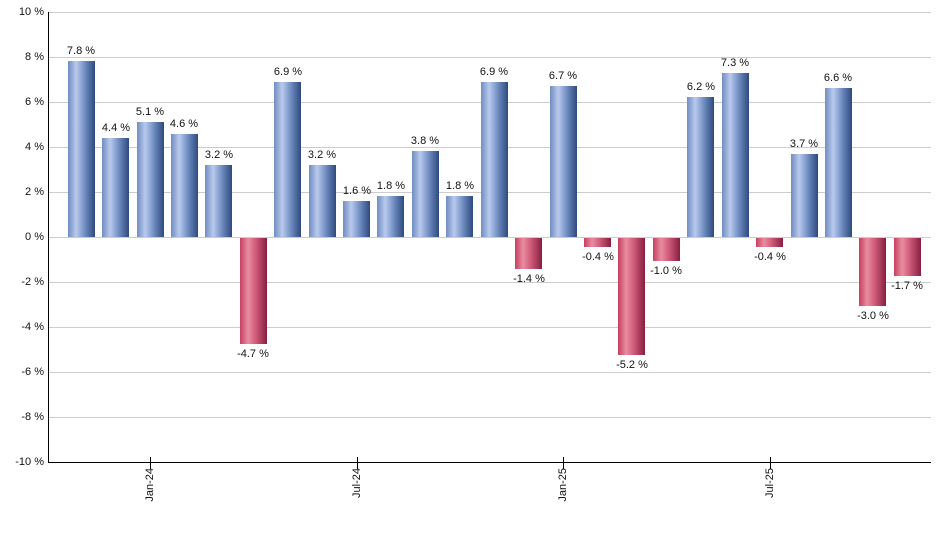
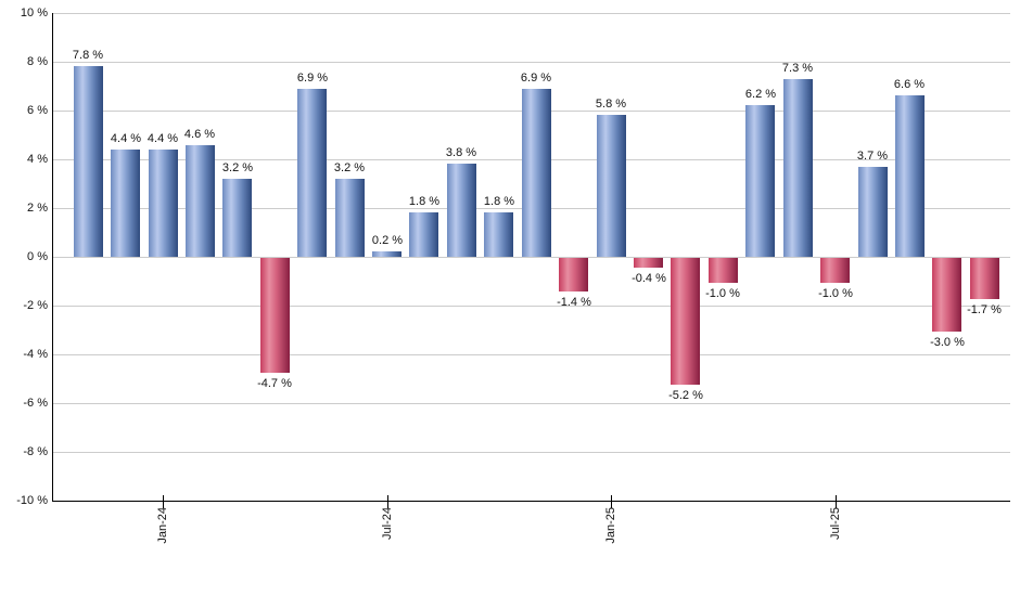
Jan-24: 5.1 -> 4.4
Jul-24: 1.6 -> 0.2
Jan-25: 6.7 -> 5.8
Jul-25: -0.4 -> -1.0
